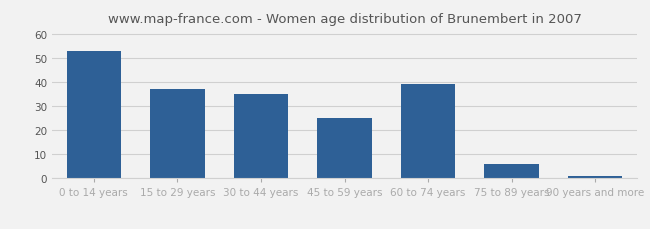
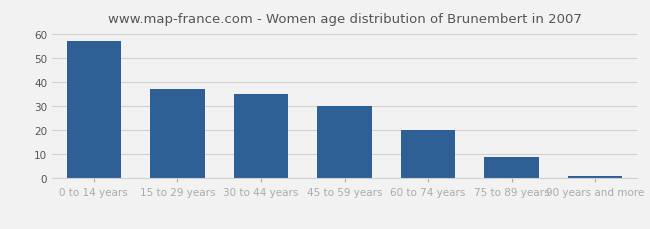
0 to 14 years: 53 -> 57
45 to 59 years: 25 -> 30
60 to 74 years: 39 -> 20
75 to 89 years: 6 -> 9
